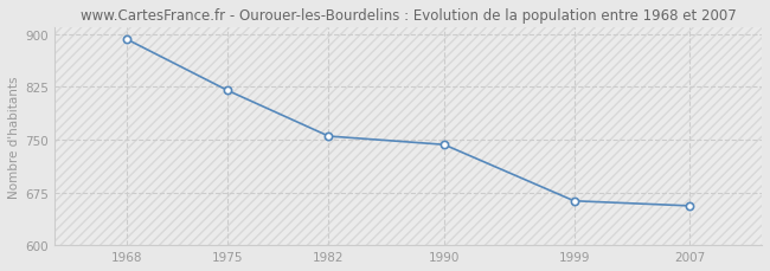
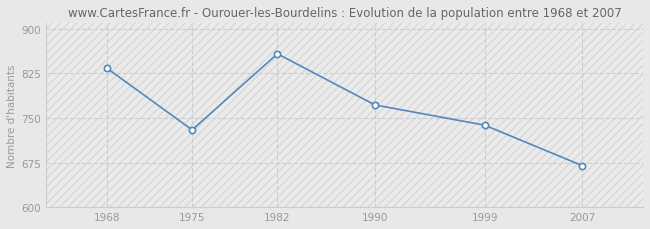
1968: 893 -> 834
1975: 820 -> 730
1982: 755 -> 858
1990: 743 -> 772
1999: 663 -> 738
2007: 656 -> 670
